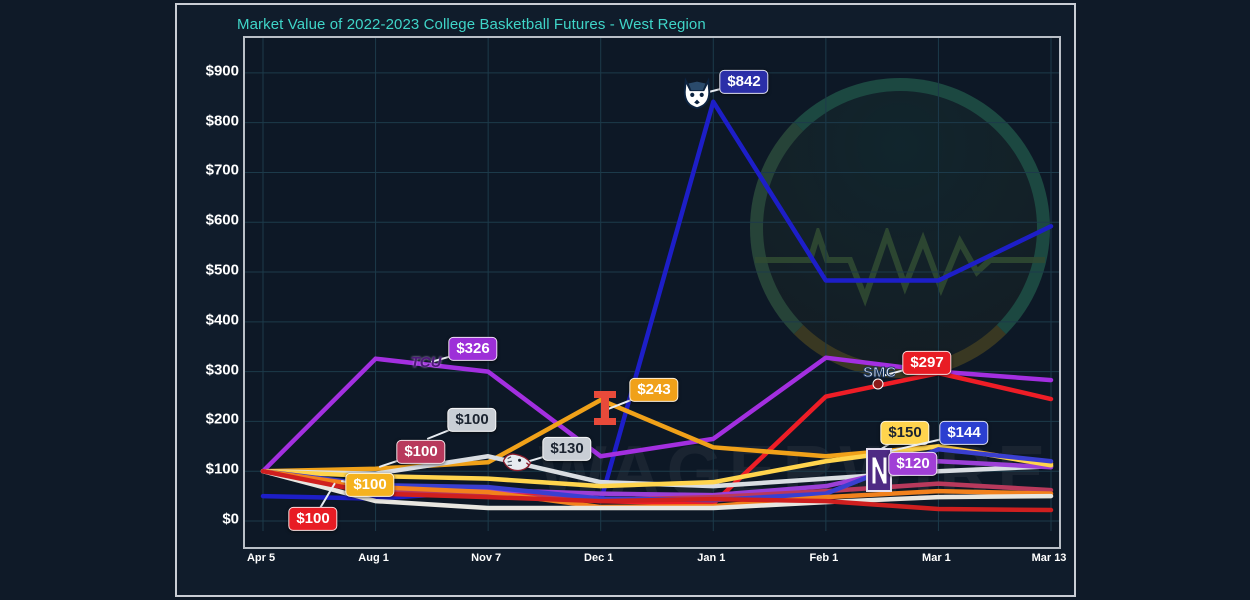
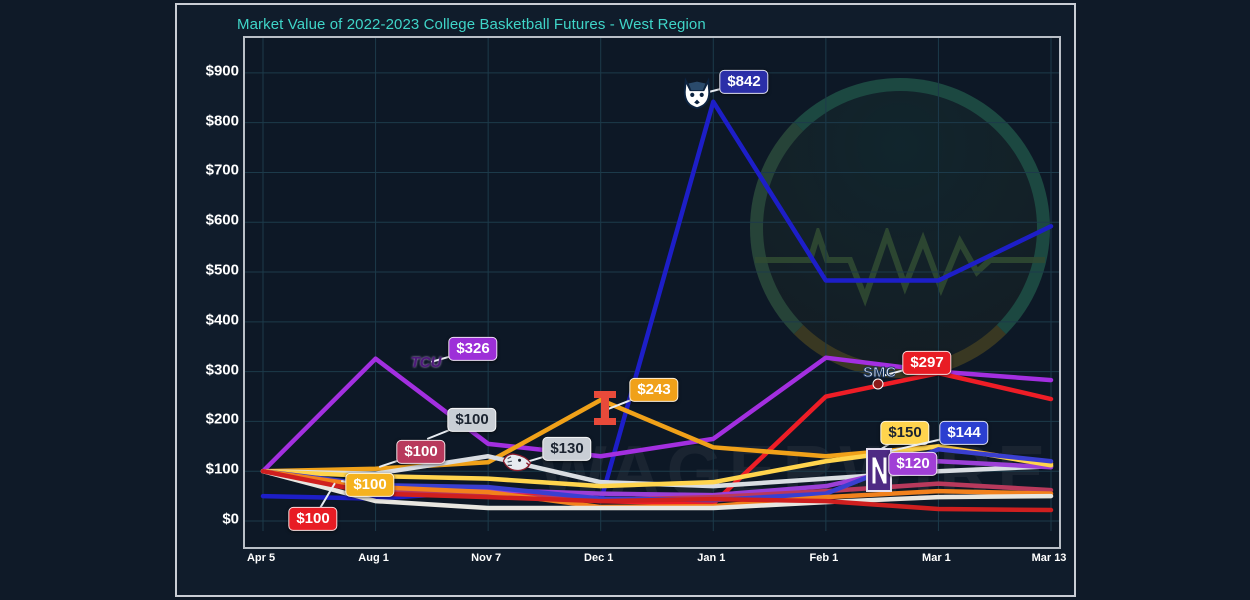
TCU/Nov 7: $300 -> $160
